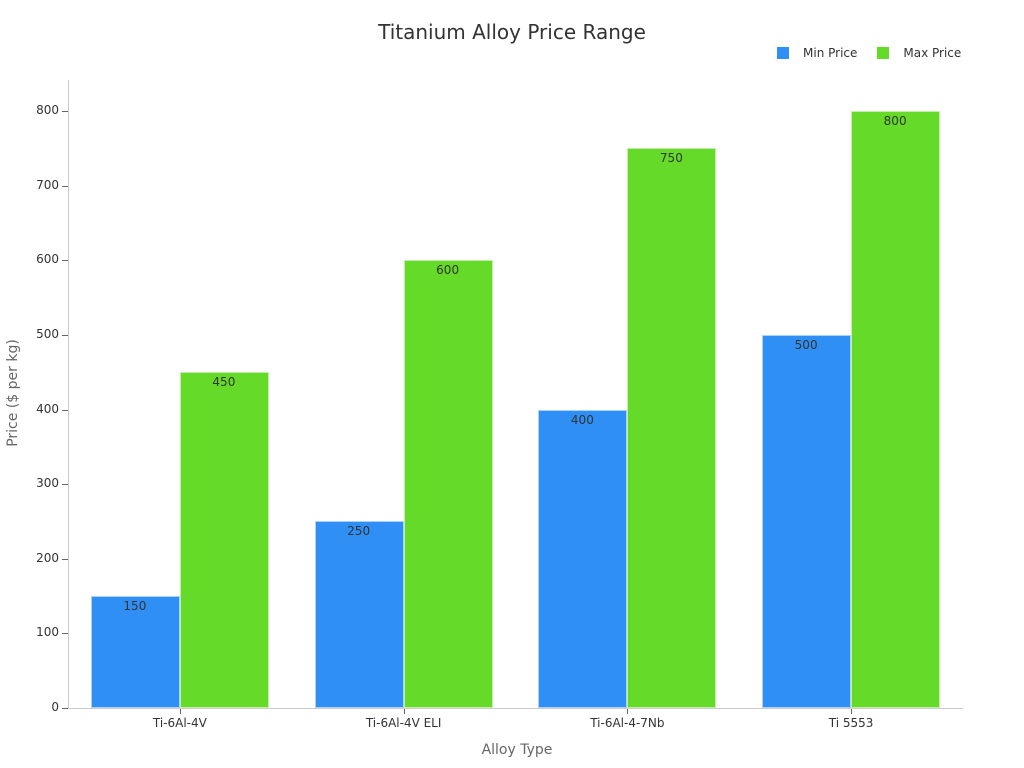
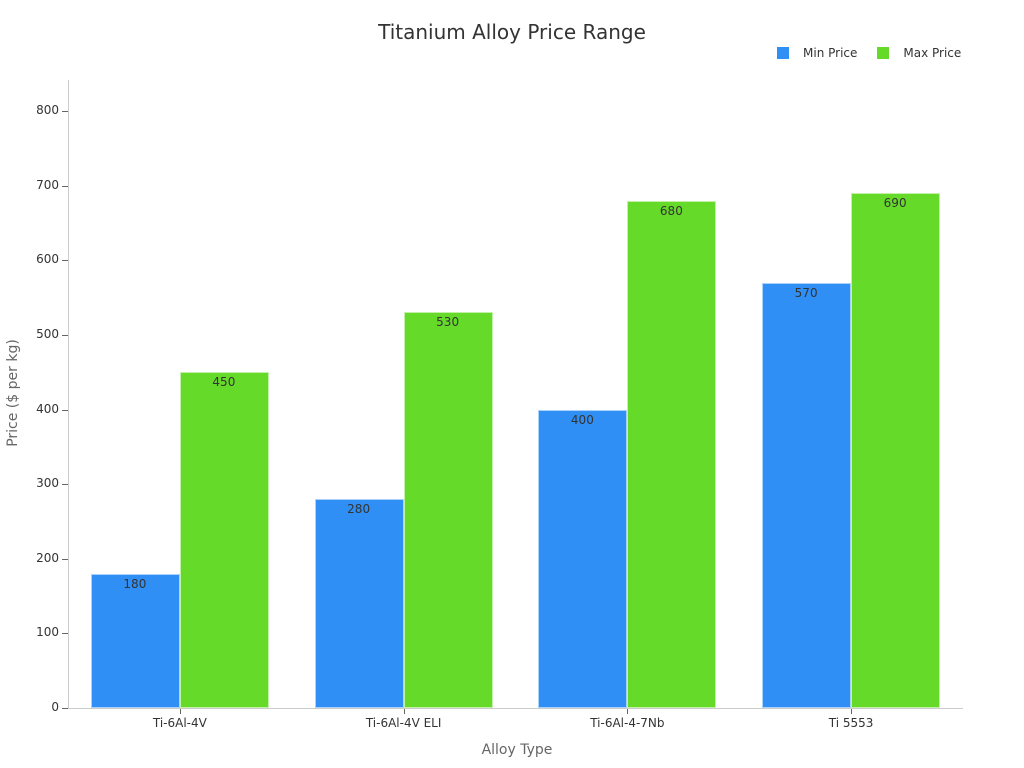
Min Price/Ti-6Al-4V: 150 -> 180
Min Price/Ti-6Al-4V ELI: 250 -> 280
Max Price/Ti-6Al-4V ELI: 600 -> 530
Max Price/Ti-6Al-4-7Nb: 750 -> 680
Min Price/Ti 5553: 500 -> 570
Max Price/Ti 5553: 800 -> 690
